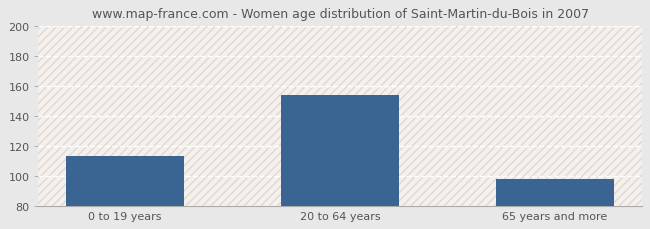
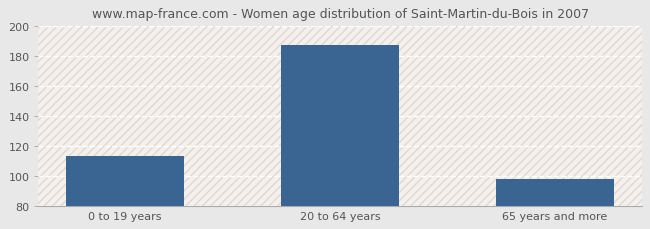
20 to 64 years: 154 -> 187
